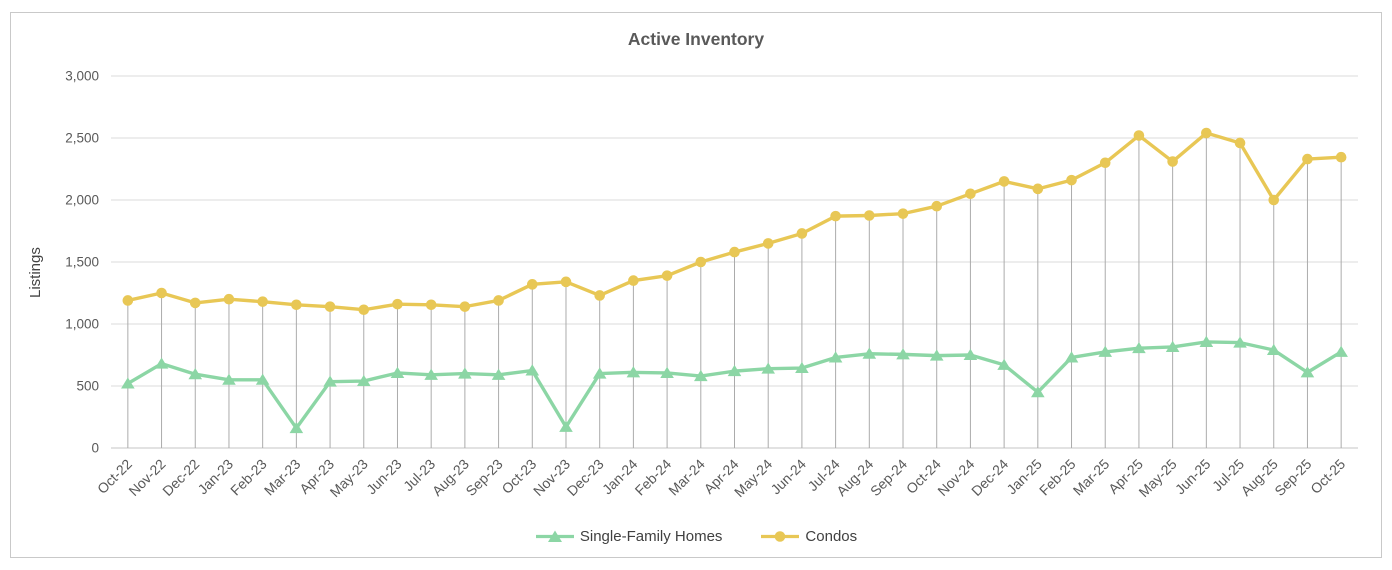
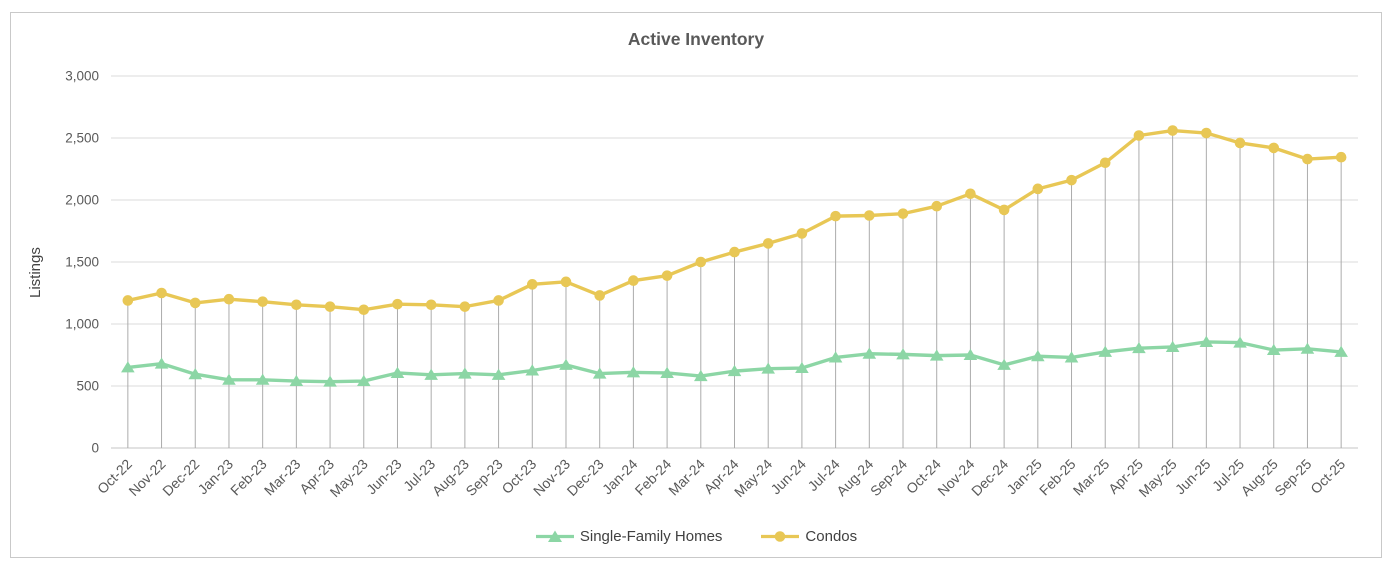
Single-Family Homes/Oct-22: 520 -> 650
Single-Family Homes/Mar-23: 160 -> 540
Single-Family Homes/Nov-23: 170 -> 670
Condos/Dec-24: 2150 -> 1920
Single-Family Homes/Jan-25: 450 -> 740
Condos/May-25: 2310 -> 2560
Condos/Aug-25: 2000 -> 2420
Single-Family Homes/Sep-25: 610 -> 800
